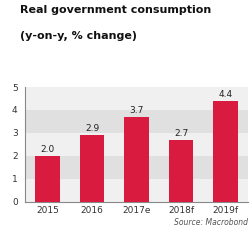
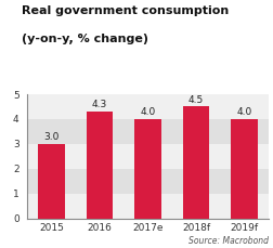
2015: 2.0 -> 3.0
2016: 2.9 -> 4.3
2017e: 3.7 -> 4.0
2018f: 2.7 -> 4.5
2019f: 4.4 -> 4.0
